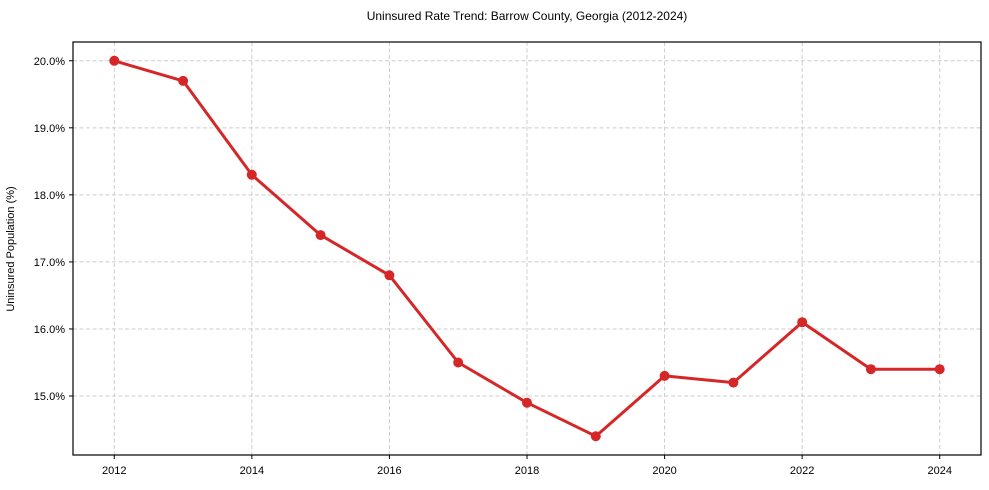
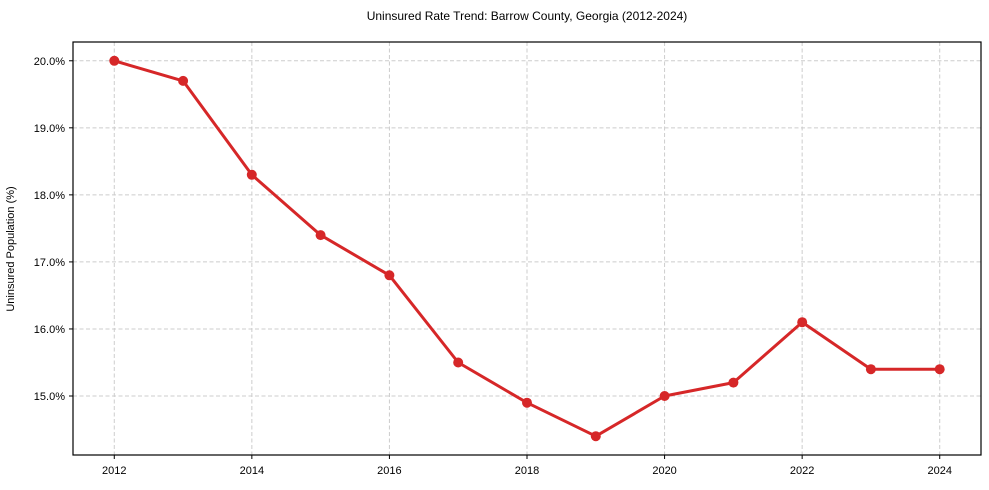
2020: 15.3% -> 15.0%
